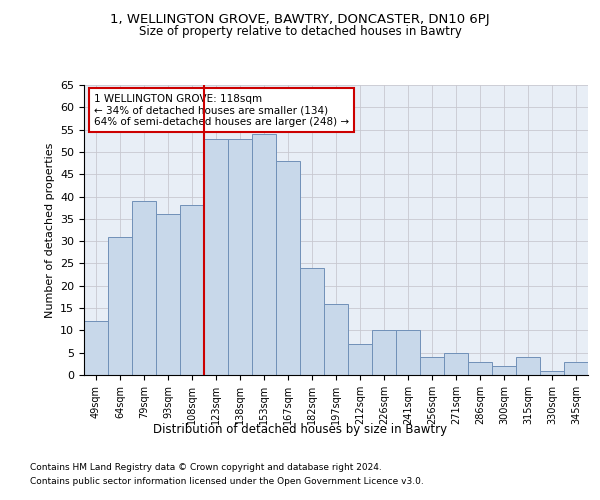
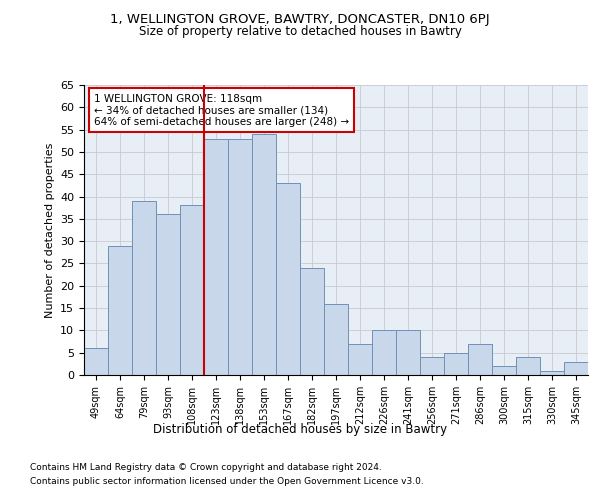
49sqm: 12 -> 6
64sqm: 31 -> 29
167sqm: 48 -> 43
286sqm: 3 -> 7
